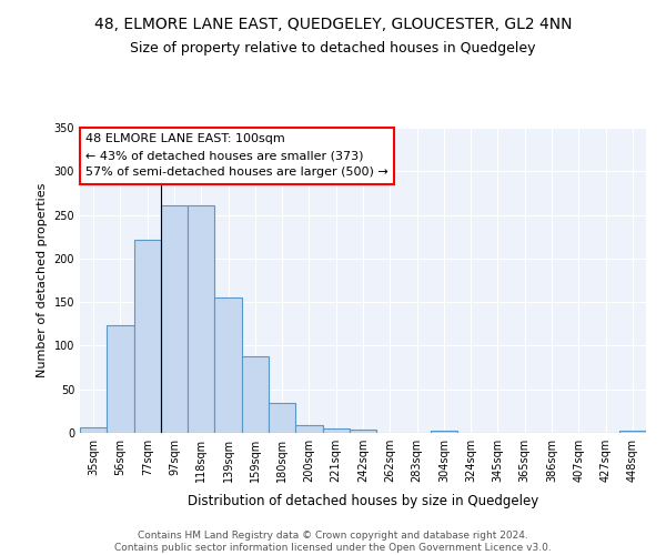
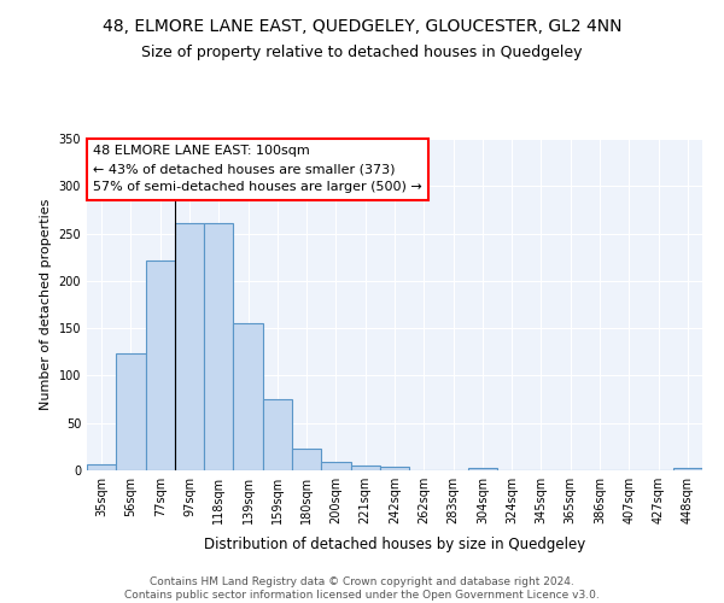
159sqm: 88 -> 75
180sqm: 34 -> 23
